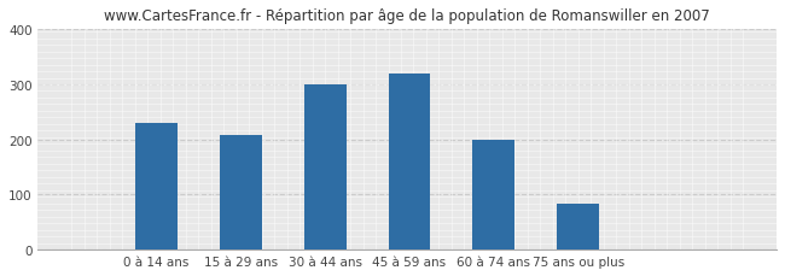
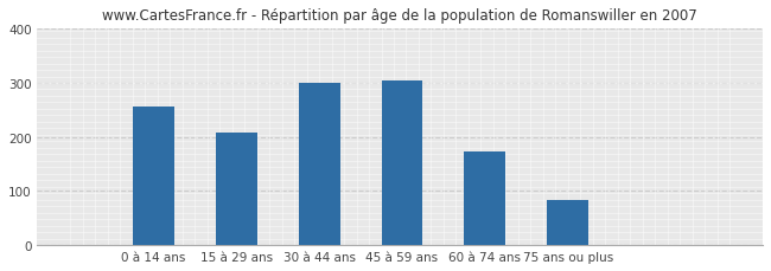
0 à 14 ans: 230 -> 257
45 à 59 ans: 320 -> 304
60 à 74 ans: 200 -> 173
